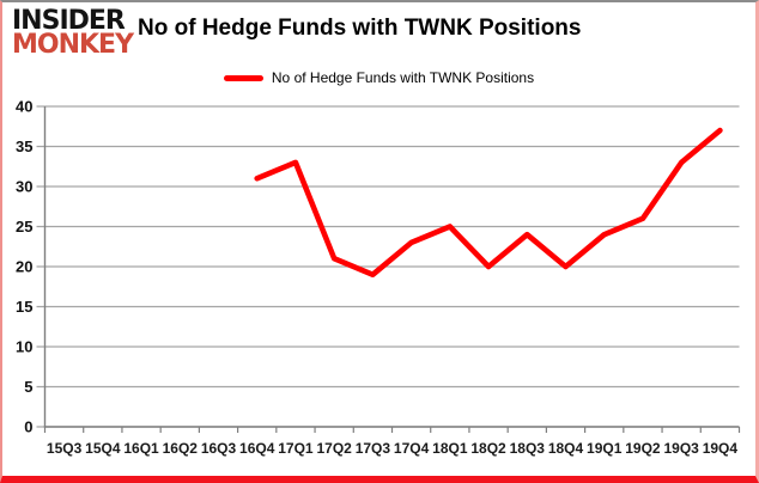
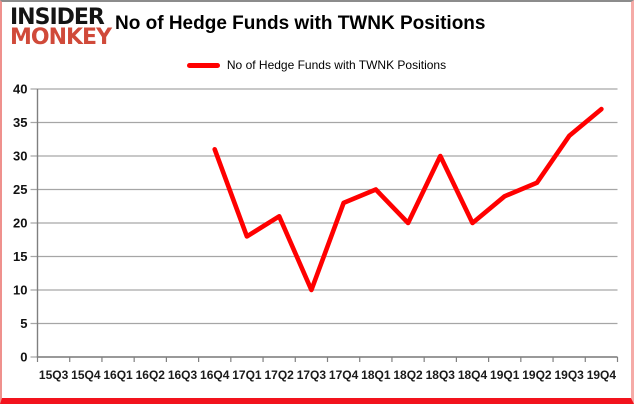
17Q1: 33 -> 18
17Q3: 19 -> 10
18Q3: 24 -> 30
